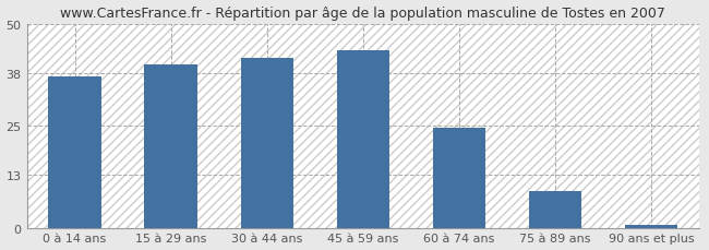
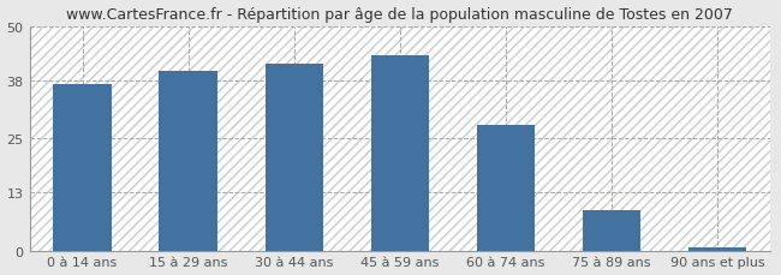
60 à 74 ans: 24.5 -> 28.0
